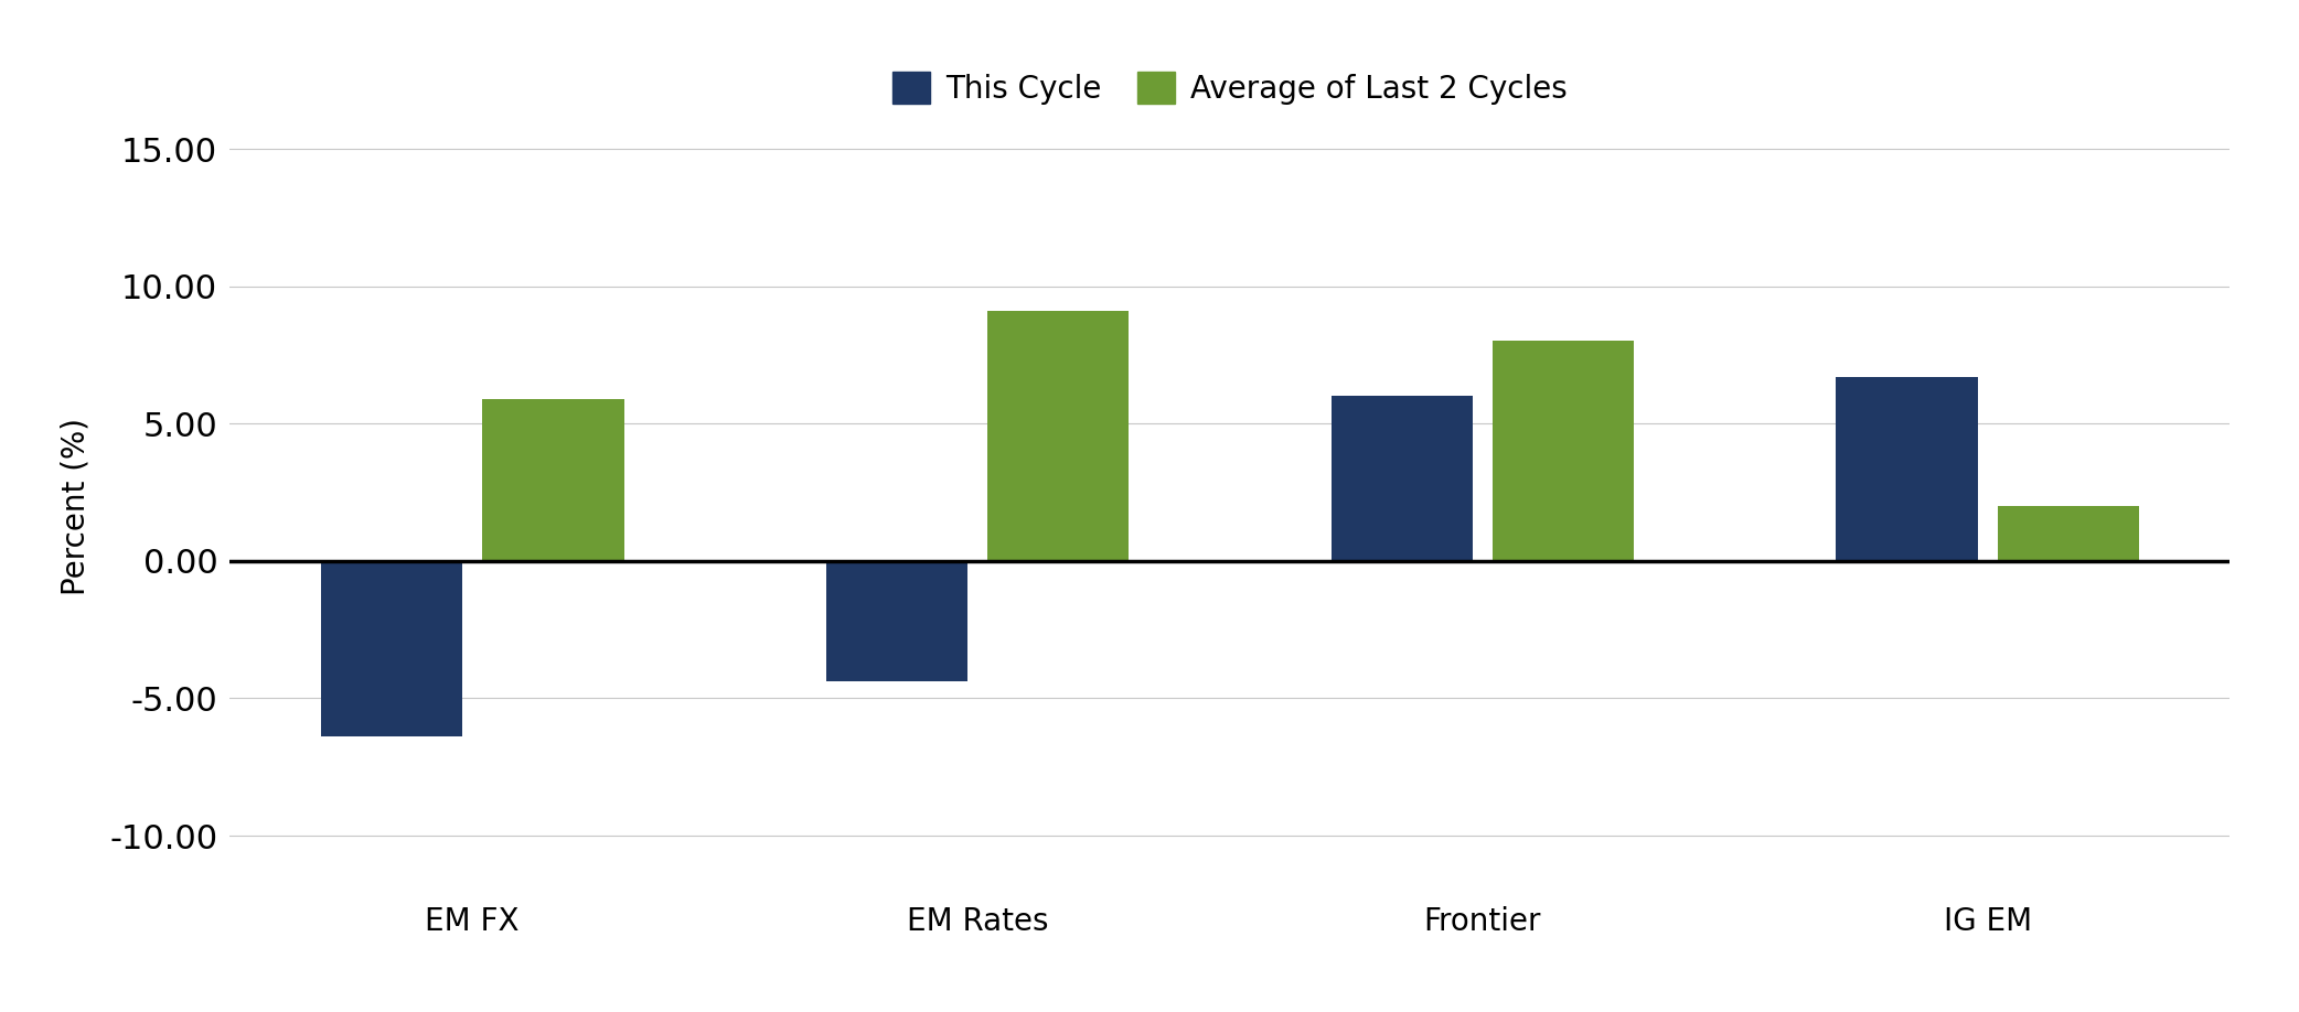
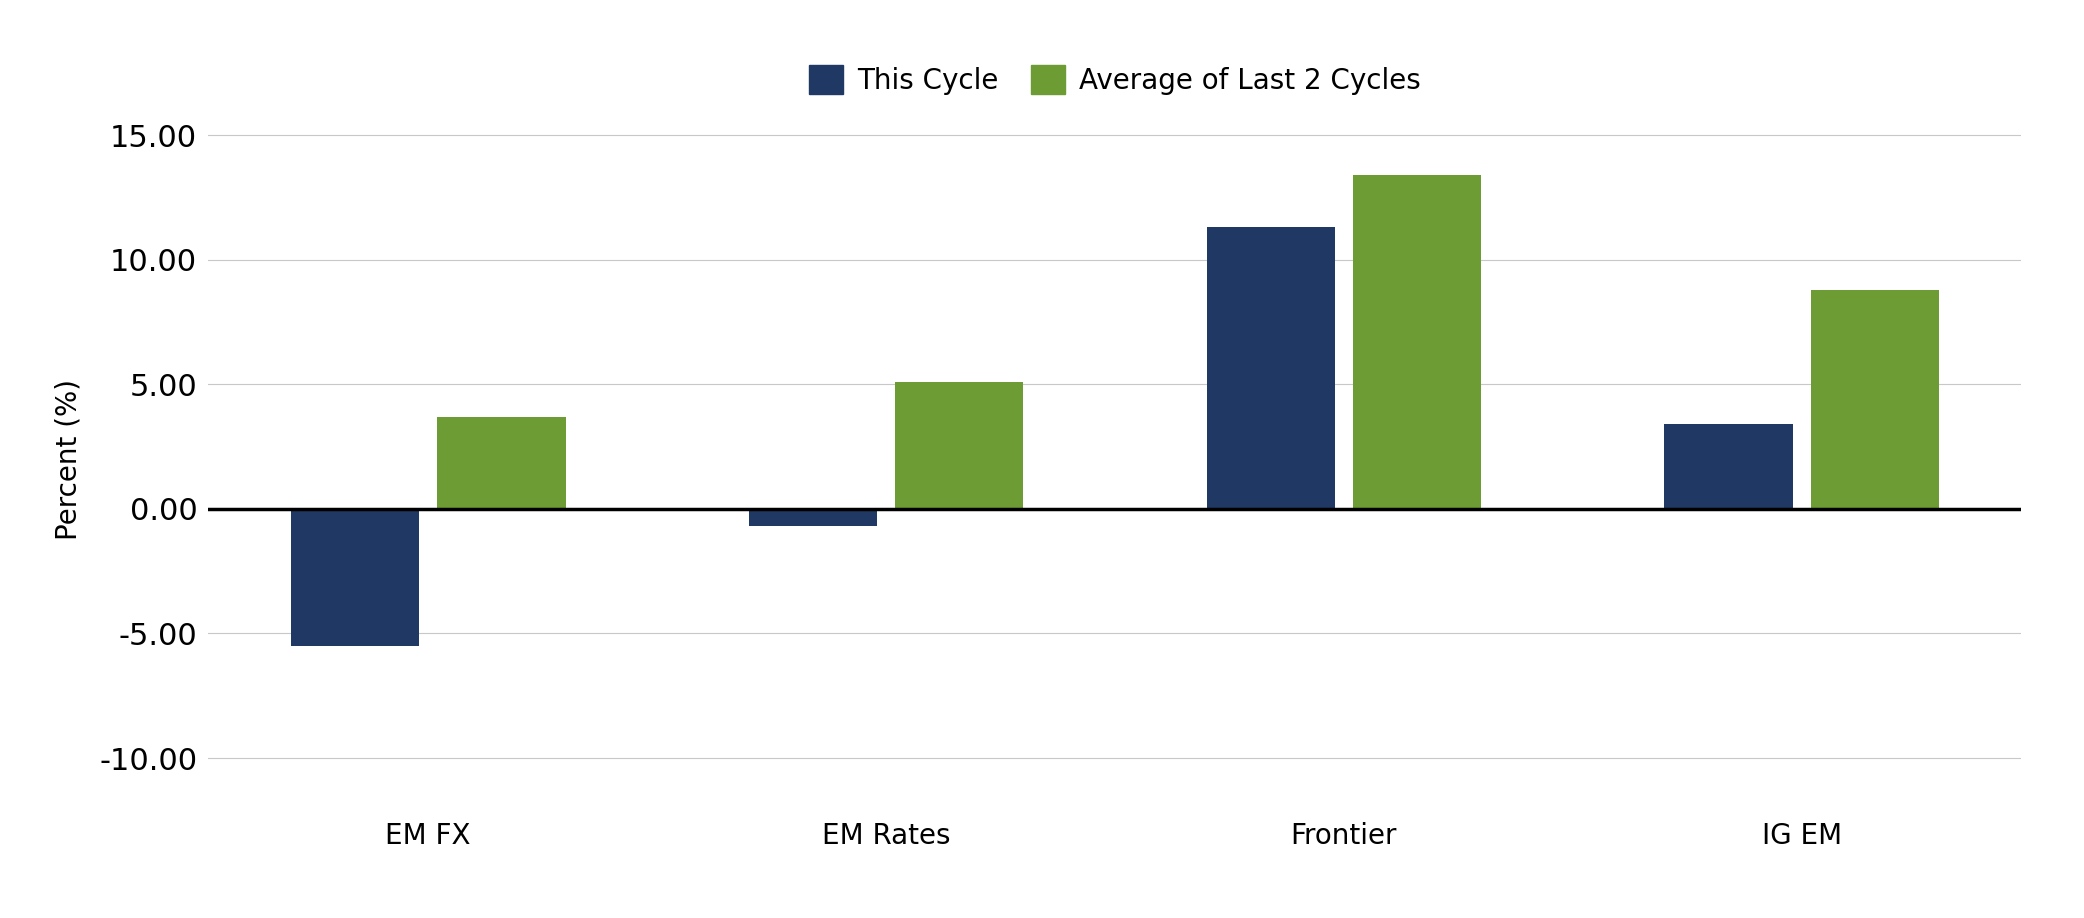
This Cycle/EM FX: -6.4 -> -5.5
Average of Last 2 Cycles/EM FX: 5.9 -> 3.7
This Cycle/EM Rates: -4.4 -> -0.7
Average of Last 2 Cycles/EM Rates: 9.1 -> 5.1
This Cycle/Frontier: 6.0 -> 11.3
Average of Last 2 Cycles/Frontier: 8.0 -> 13.4
This Cycle/IG EM: 6.7 -> 3.4
Average of Last 2 Cycles/IG EM: 2.0 -> 8.8
